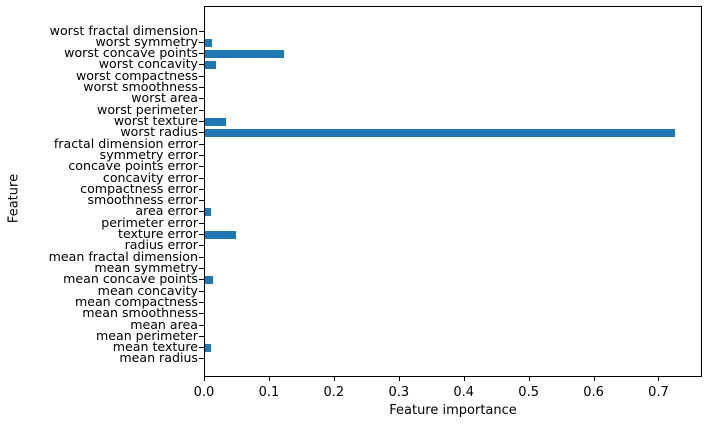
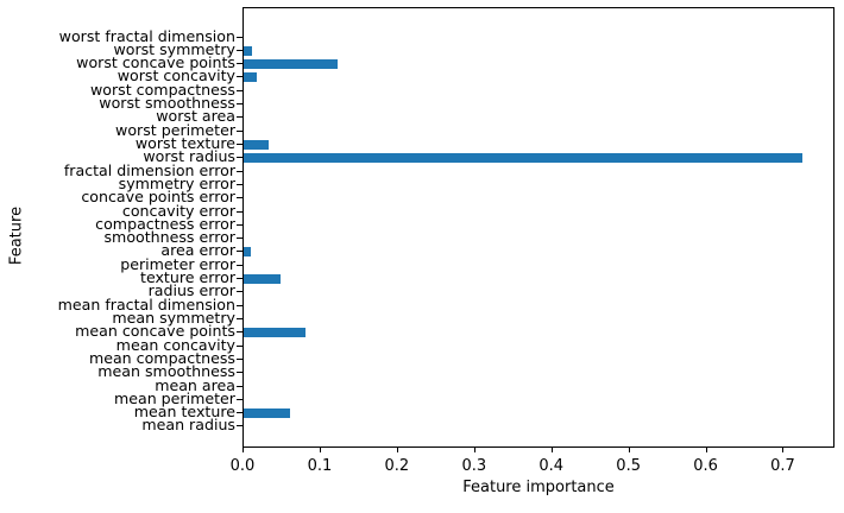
mean concave points: 0.01 -> 0.08
mean texture: 0.01 -> 0.06
